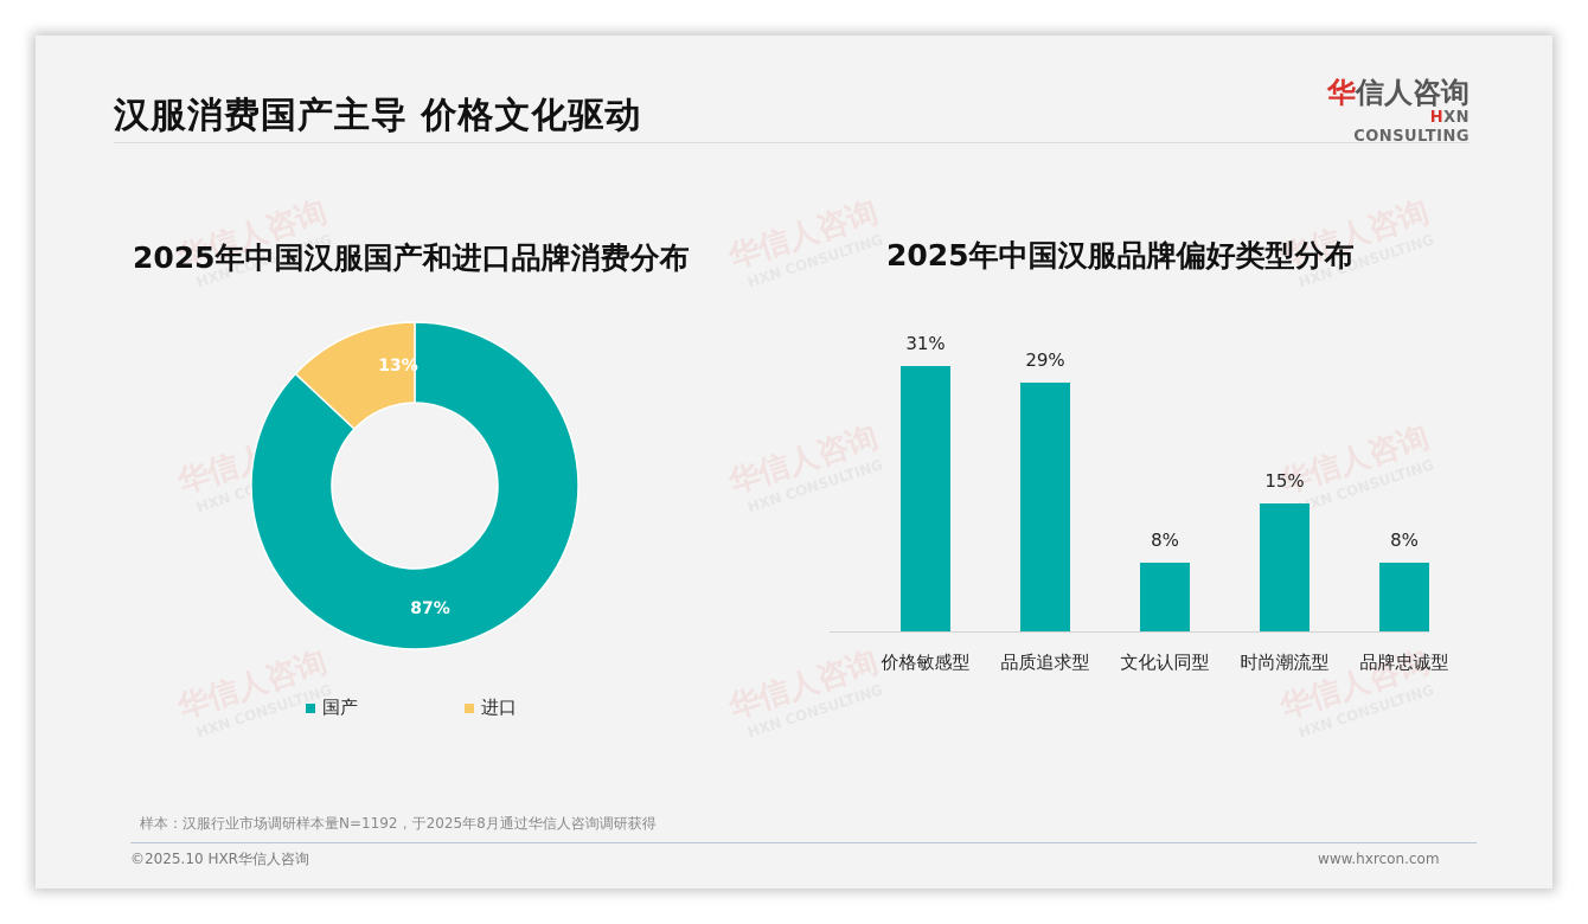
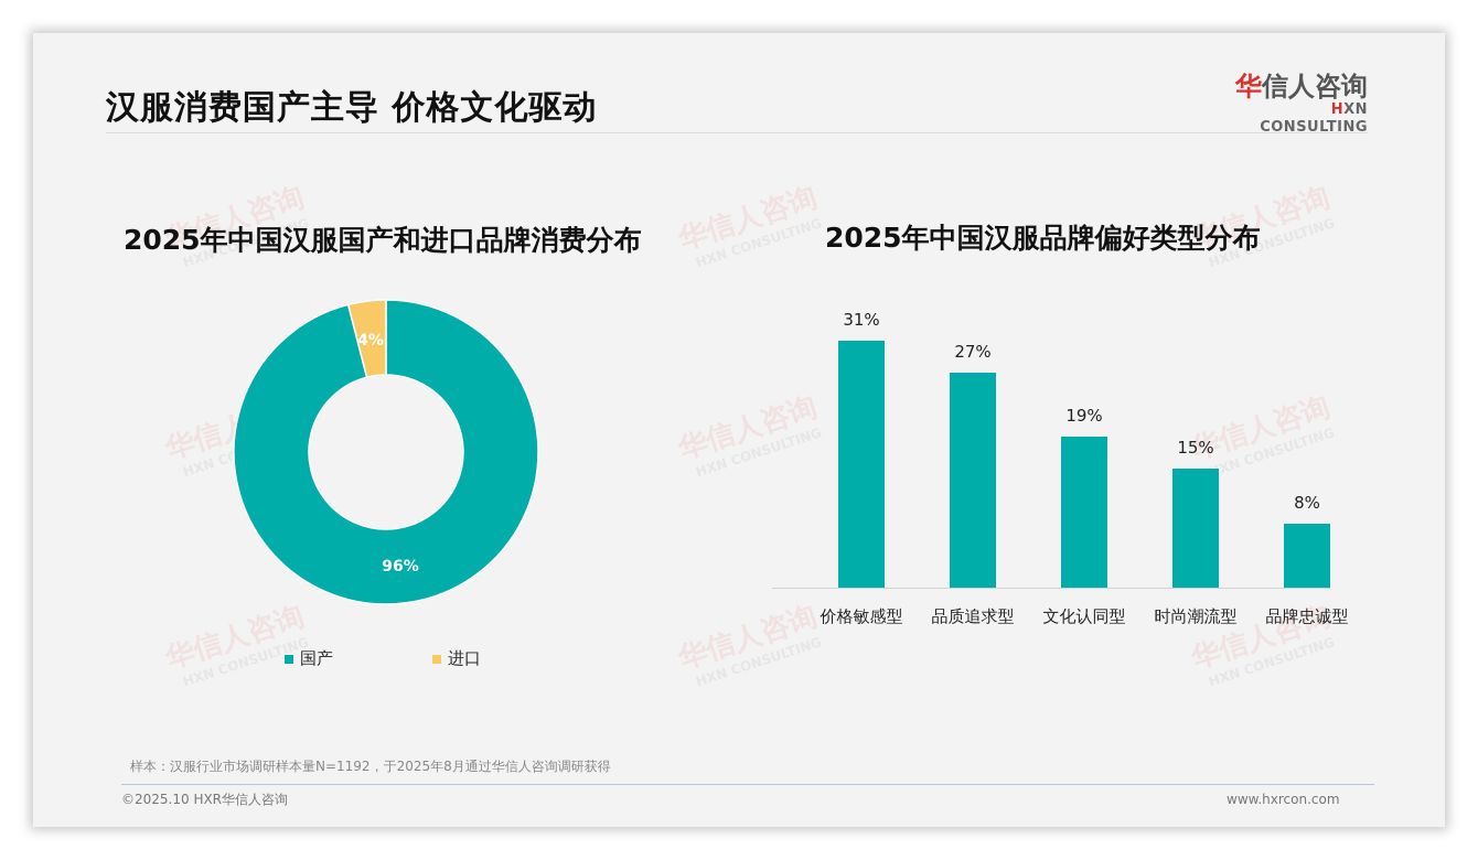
2025年中国汉服国产和进口品牌消费分布/国产: 87% -> 96%
2025年中国汉服国产和进口品牌消费分布/进口: 13% -> 4%
2025年中国汉服品牌偏好类型分布/品质追求型: 29% -> 27%
2025年中国汉服品牌偏好类型分布/文化认同型: 8% -> 19%
